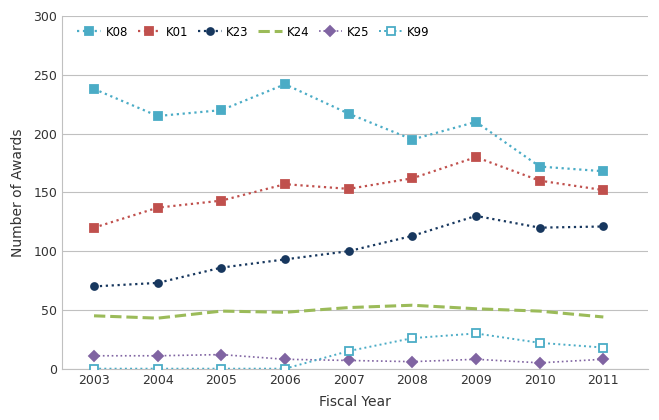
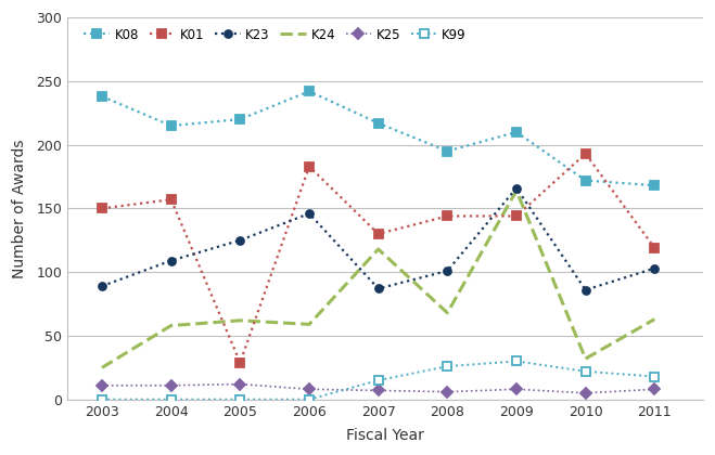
K01/2003: 120 -> 150
K23/2003: 70 -> 89
K24/2003: 45 -> 25
K01/2004: 137 -> 157
K23/2004: 73 -> 109
K24/2004: 43 -> 58
K01/2005: 143 -> 29
K23/2005: 86 -> 125
K24/2005: 49 -> 62
K01/2006: 157 -> 183
K23/2006: 93 -> 146
K24/2006: 48 -> 59
K01/2007: 153 -> 130
K23/2007: 100 -> 87
K24/2007: 52 -> 118
K01/2008: 162 -> 144
K23/2008: 113 -> 101
K24/2008: 54 -> 68
K01/2009: 180 -> 144
K23/2009: 130 -> 166
K24/2009: 51 -> 164
K01/2010: 160 -> 193
K23/2010: 120 -> 86
K24/2010: 49 -> 32
K01/2011: 152 -> 119
K23/2011: 121 -> 103
K24/2011: 44 -> 63
